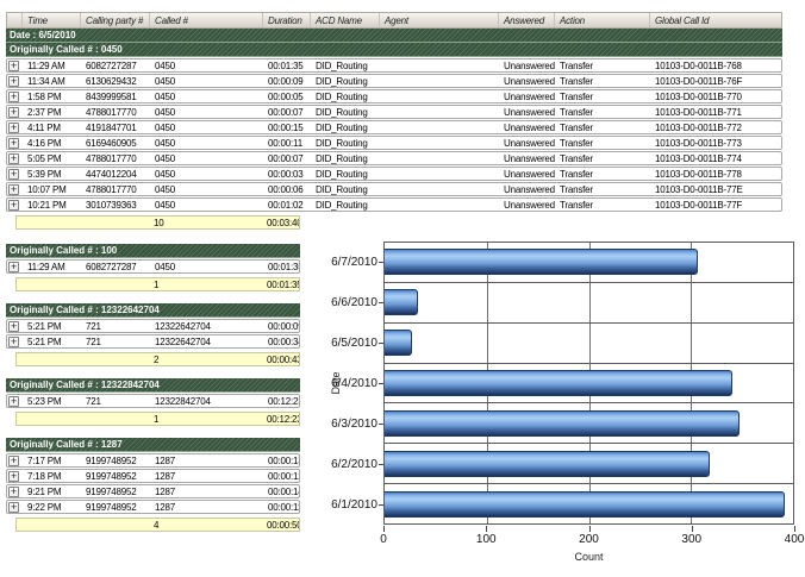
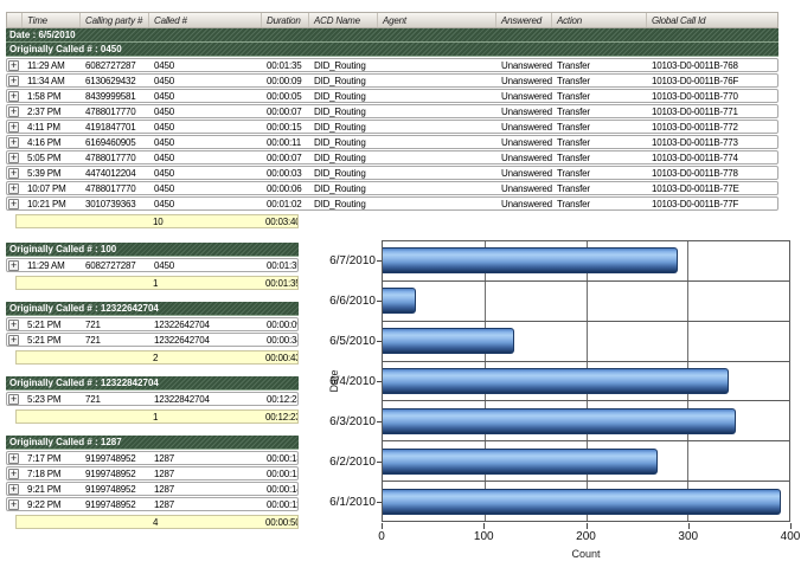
6/7/2010: 310 -> 290
6/5/2010: 30 -> 130
6/2/2010: 320 -> 270
